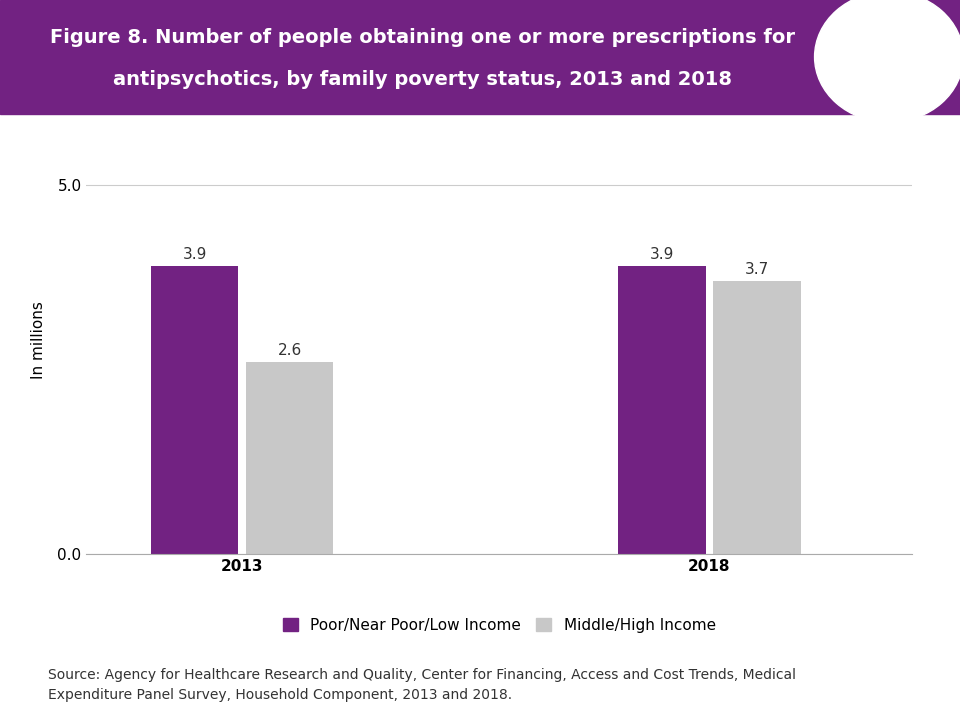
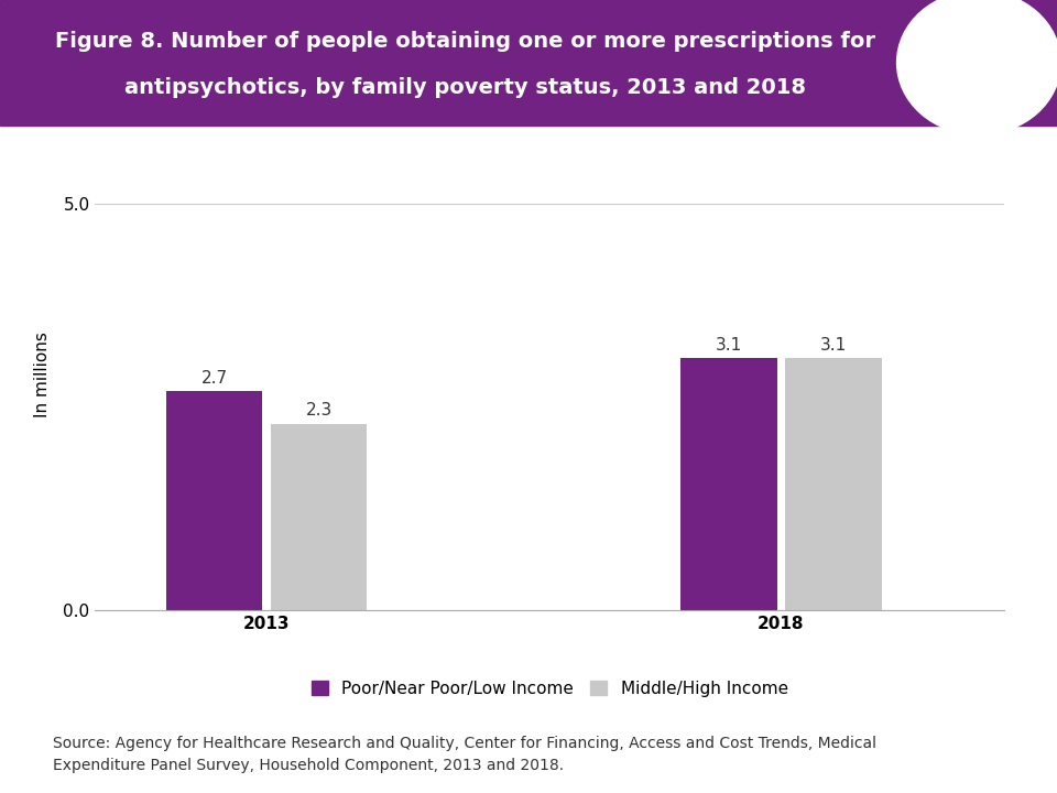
Poor/Near Poor/Low Income/2013: 3.9 -> 2.7
Middle/High Income/2013: 2.6 -> 2.3
Poor/Near Poor/Low Income/2018: 3.9 -> 3.1
Middle/High Income/2018: 3.7 -> 3.1
